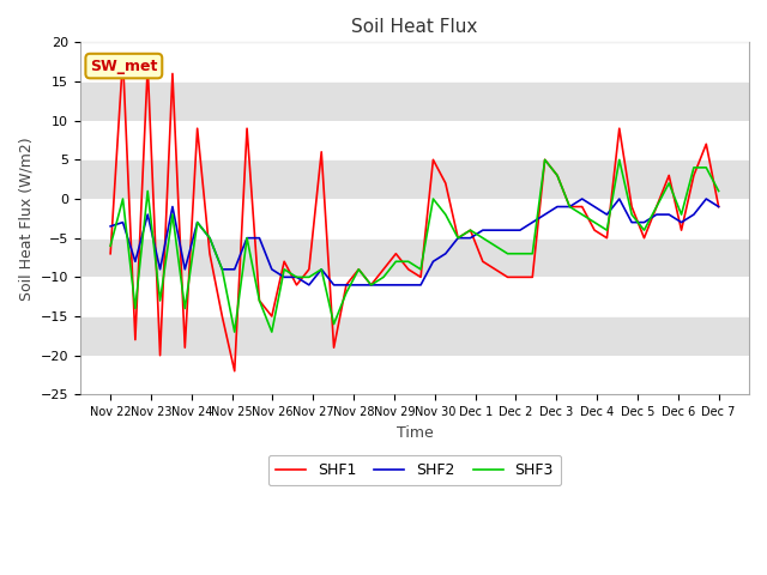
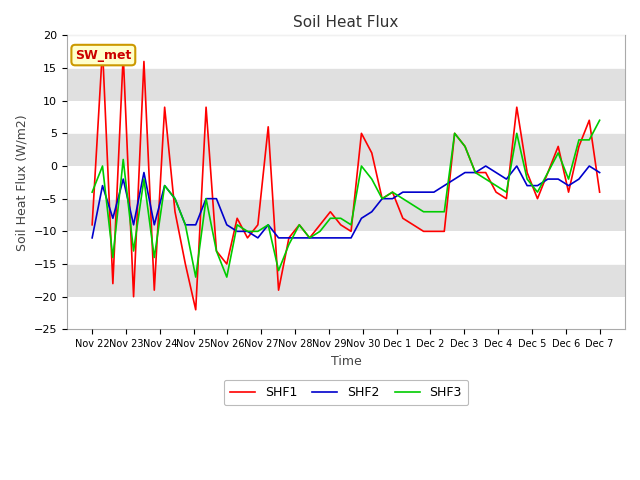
SHF1/Nov 22: -7 -> -9
SHF2/Nov 22: -3.5 -> -11.0
SHF3/Nov 22: -6 -> -4
SHF1/Dec 7: -1 -> -4
SHF3/Dec 7: 1 -> 7
